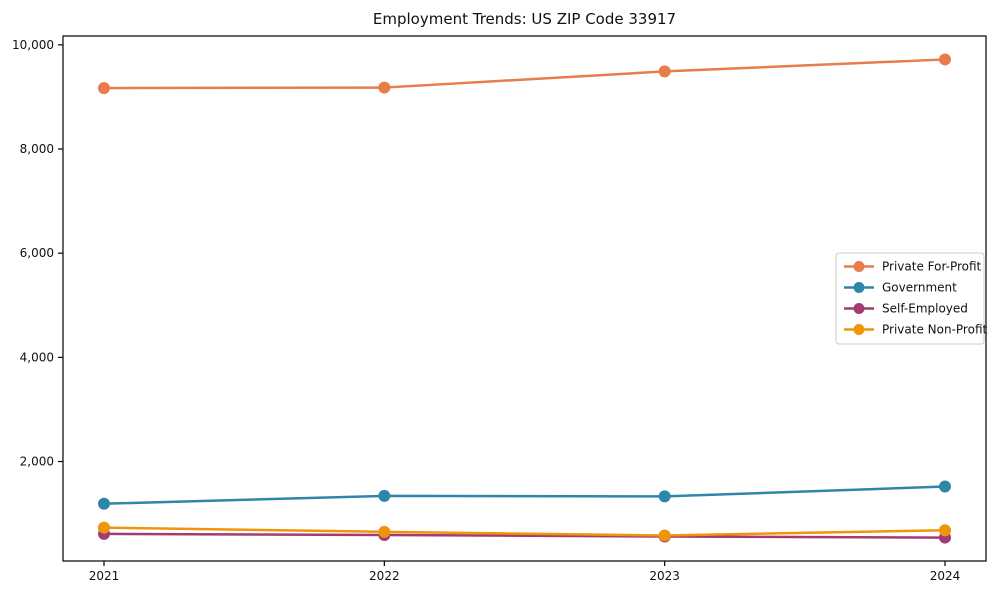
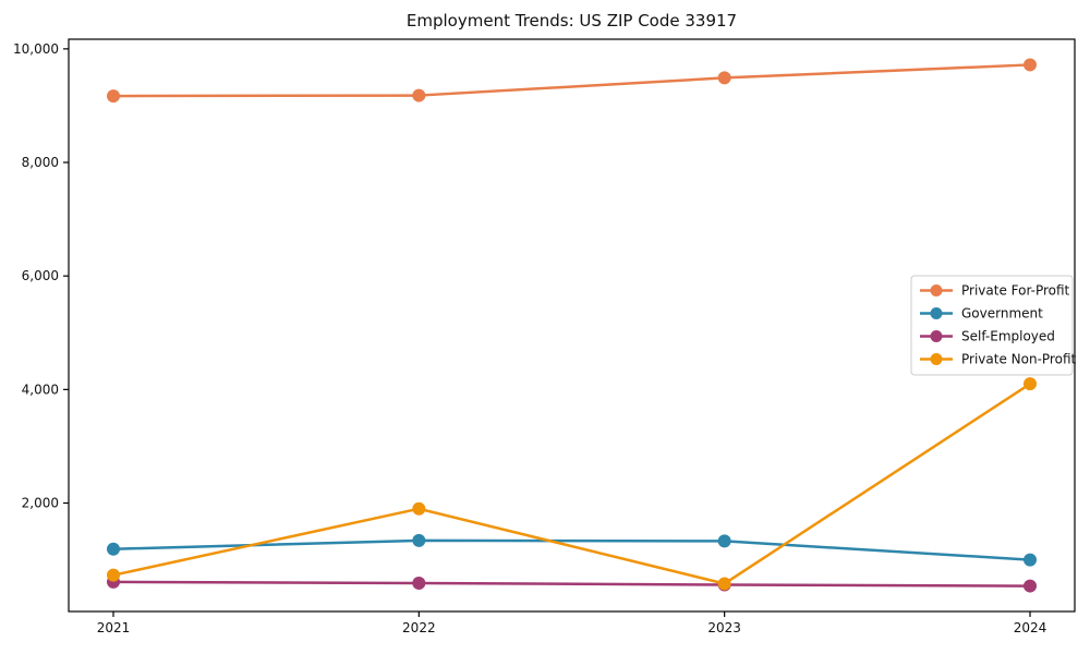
Private Non-Profit/2022: 600 -> 1900
Government/2024: 1500 -> 1000
Private Non-Profit/2024: 700 -> 4100
